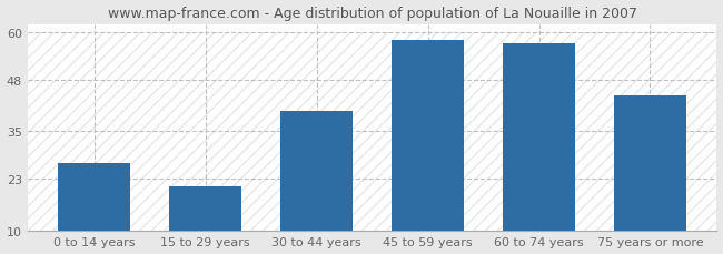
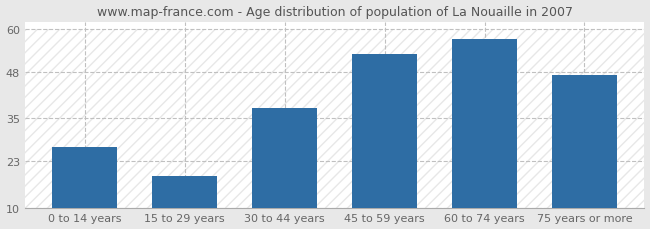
15 to 29 years: 21 -> 19
30 to 44 years: 40 -> 38
45 to 59 years: 58 -> 53
75 years or more: 44 -> 47
